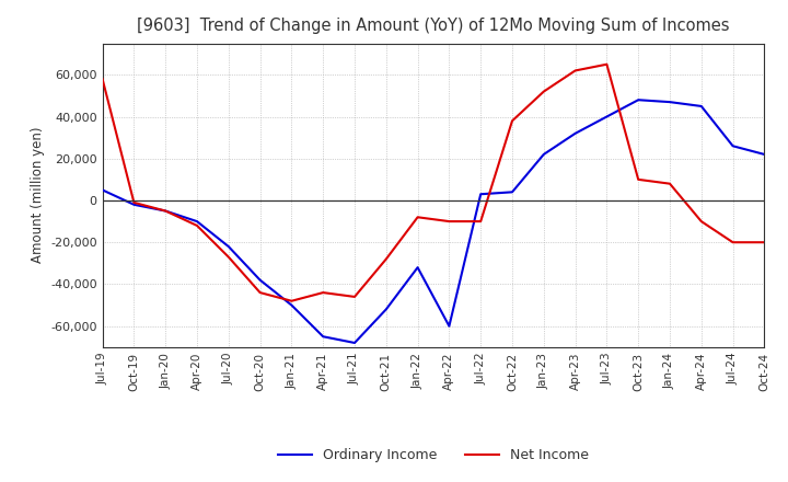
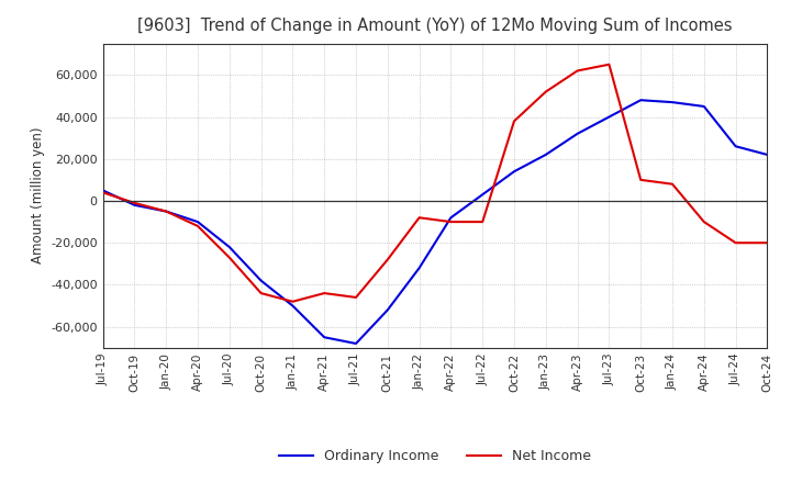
Net Income/Jul-19: 58,000 -> 4,000
Ordinary Income/Apr-22: -60,000 -> -8,000
Ordinary Income/Oct-22: 4,000 -> 14,000
